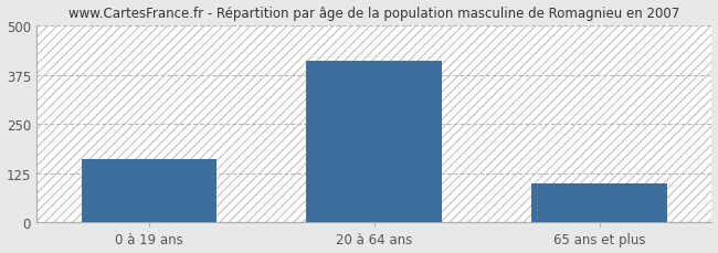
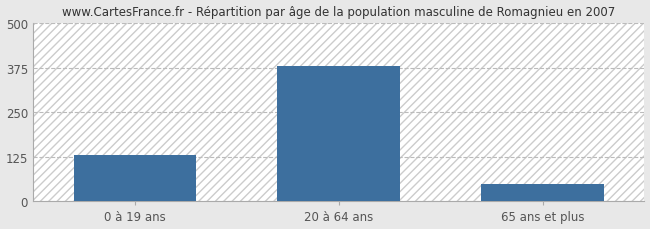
0 à 19 ans: 160 -> 130
20 à 64 ans: 410 -> 380
65 ans et plus: 100 -> 50
